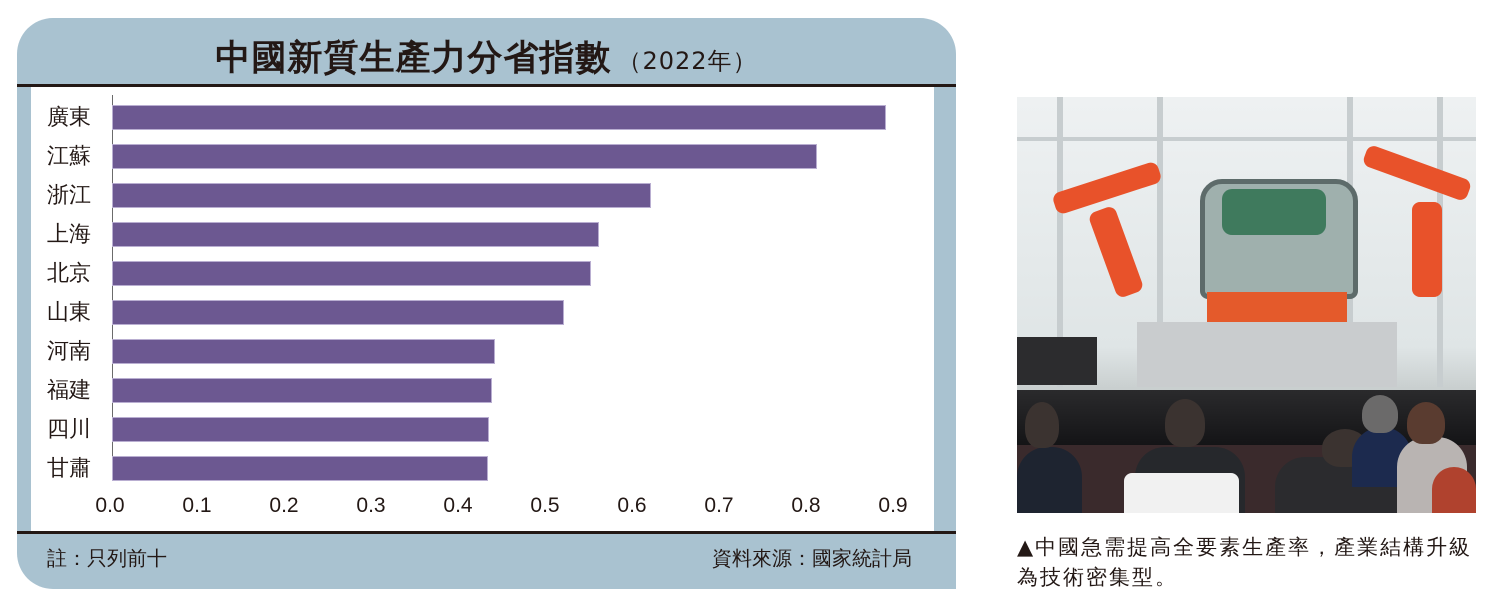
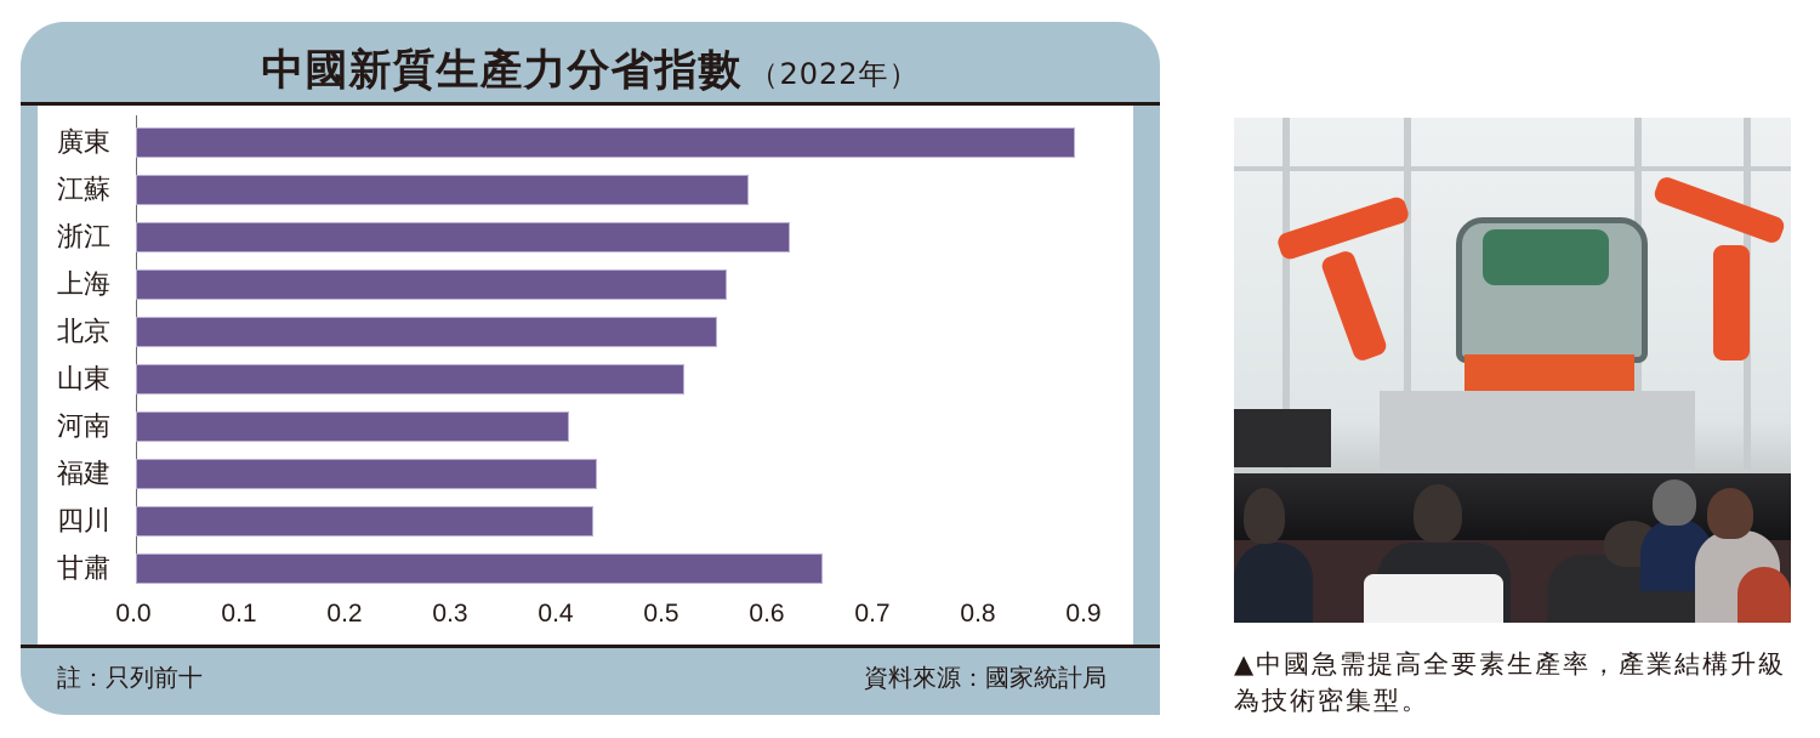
江蘇: 0.81 -> 0.58
河南: 0.44 -> 0.41
甘肅: 0.43 -> 0.65
